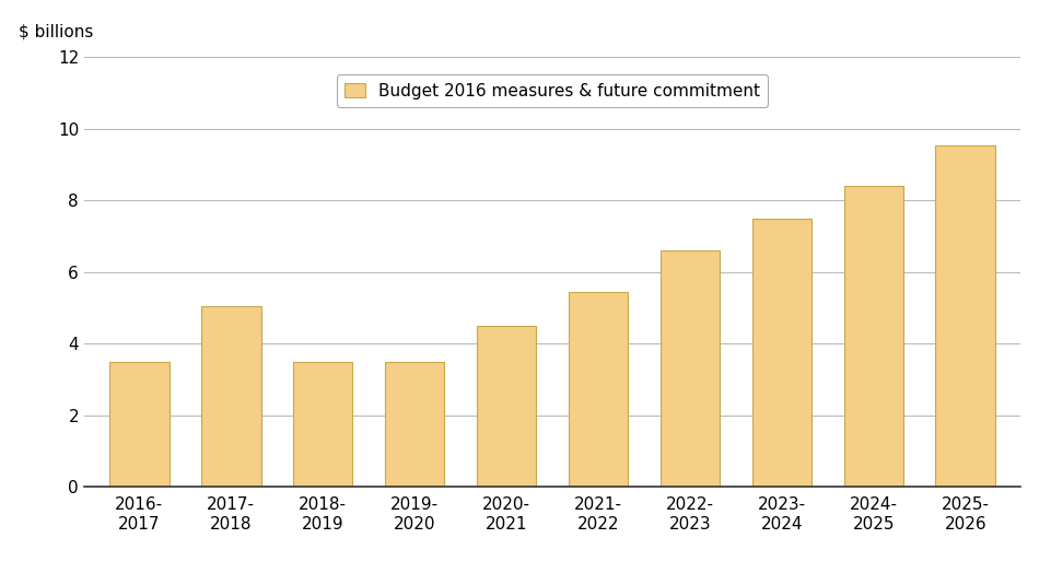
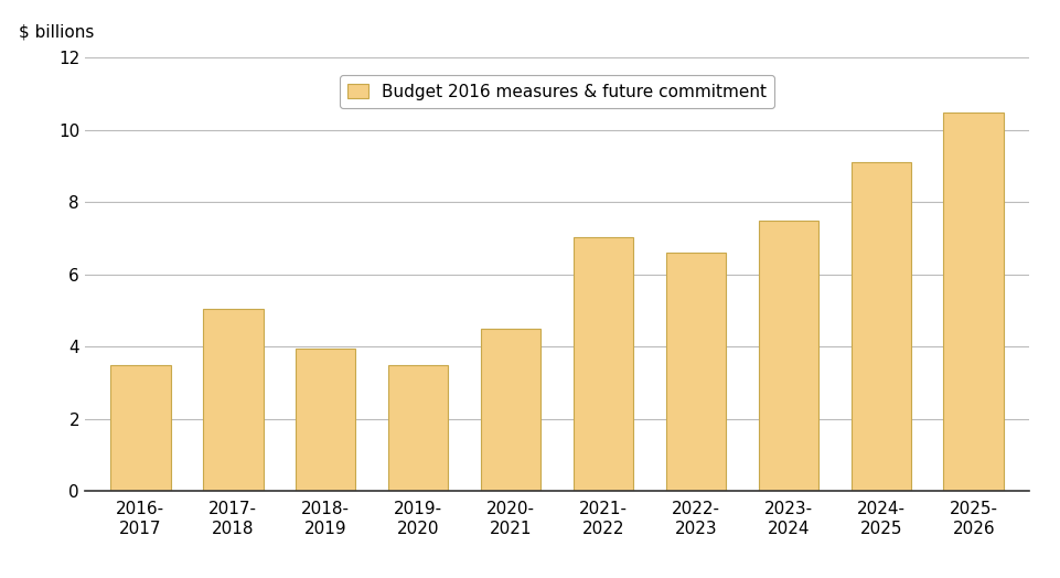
2018- 2019: 3.50 -> 3.95
2021- 2022: 5.45 -> 7.05
2024- 2025: 8.42 -> 9.10
2025- 2026: 9.55 -> 10.50
